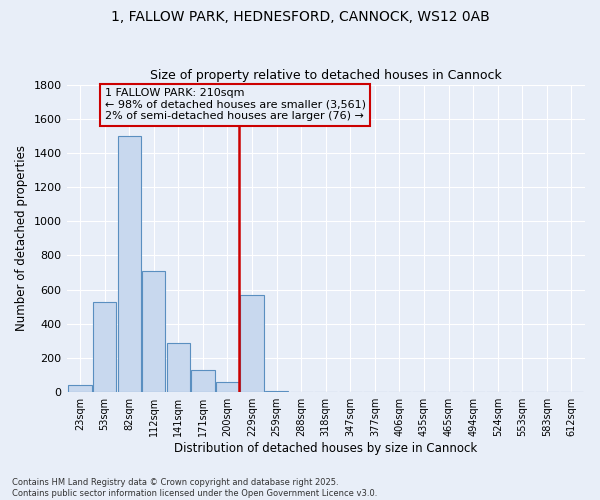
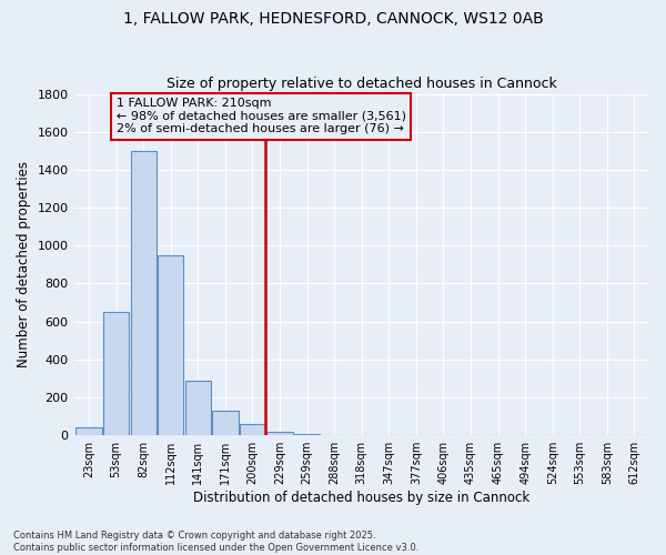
53sqm: 530 -> 650
112sqm: 710 -> 950
229sqm: 570 -> 20
